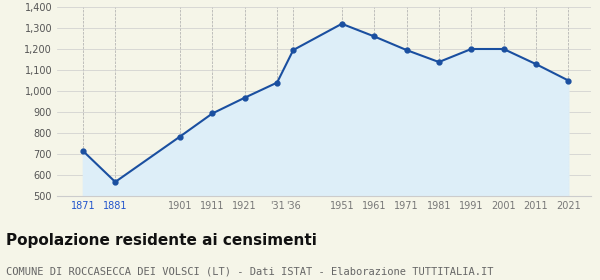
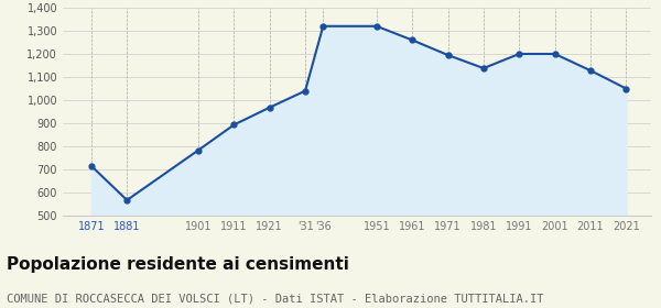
'36: 1,195 -> 1,320
